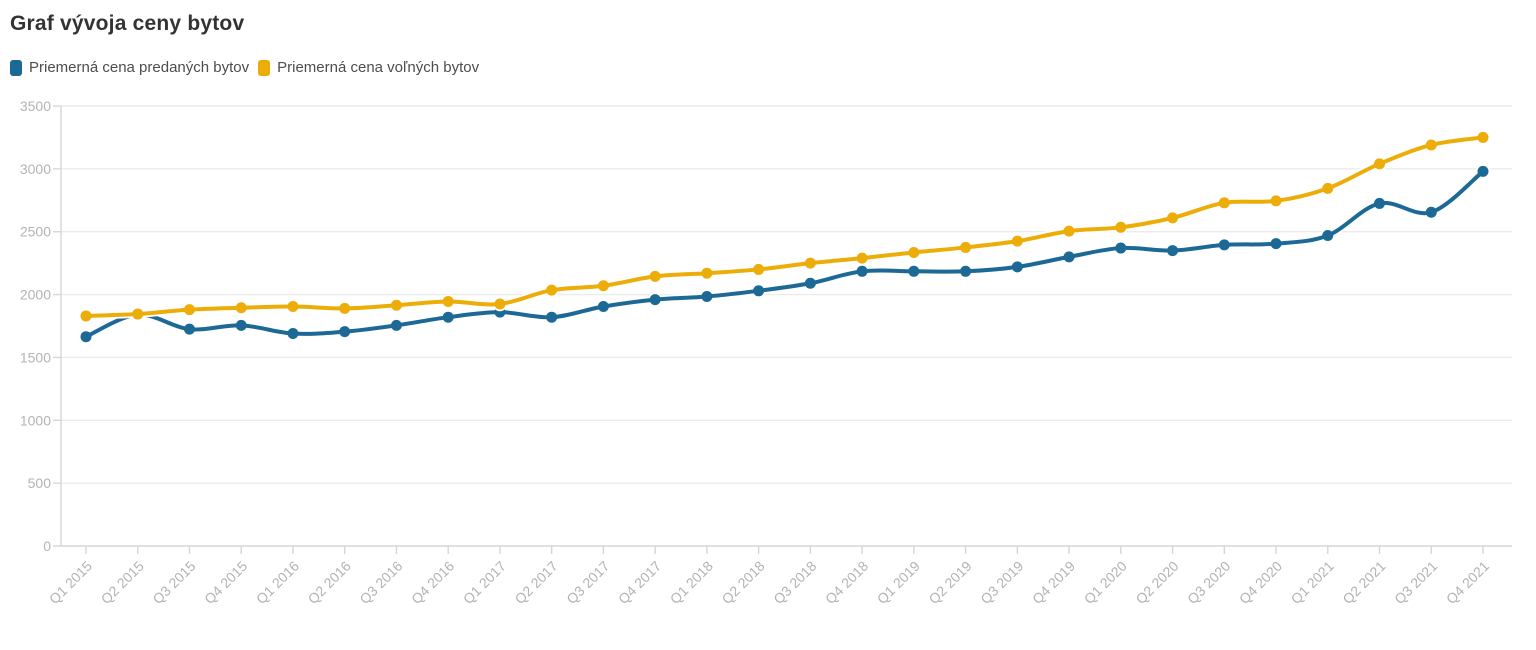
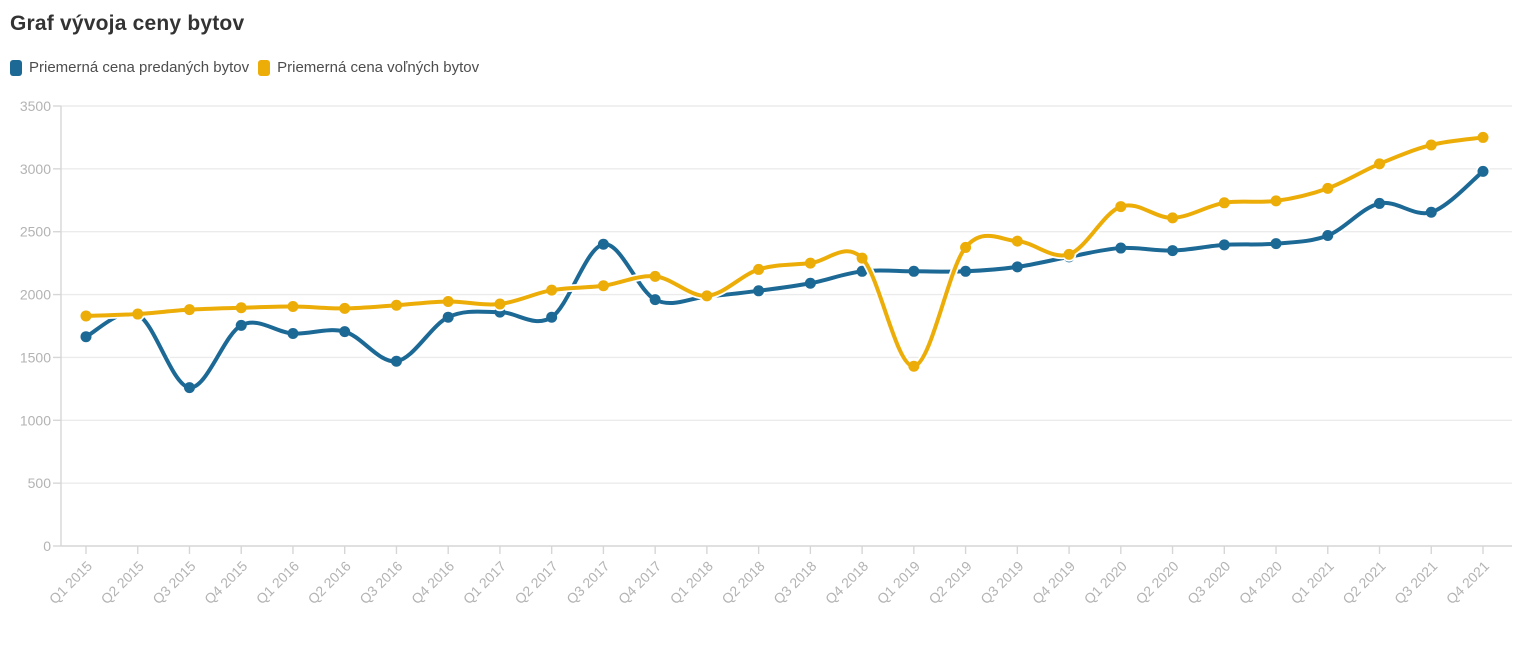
Priemerná cena predaných bytov/Q3 2015: 1720 -> 1260
Priemerná cena predaných bytov/Q3 2016: 1760 -> 1470
Priemerná cena predaných bytov/Q3 2017: 1900 -> 2400
Priemerná cena voľných bytov/Q1 2018: 2170 -> 1990
Priemerná cena voľných bytov/Q1 2019: 2340 -> 1430
Priemerná cena voľných bytov/Q4 2019: 2500 -> 2320
Priemerná cena voľných bytov/Q1 2020: 2540 -> 2700
